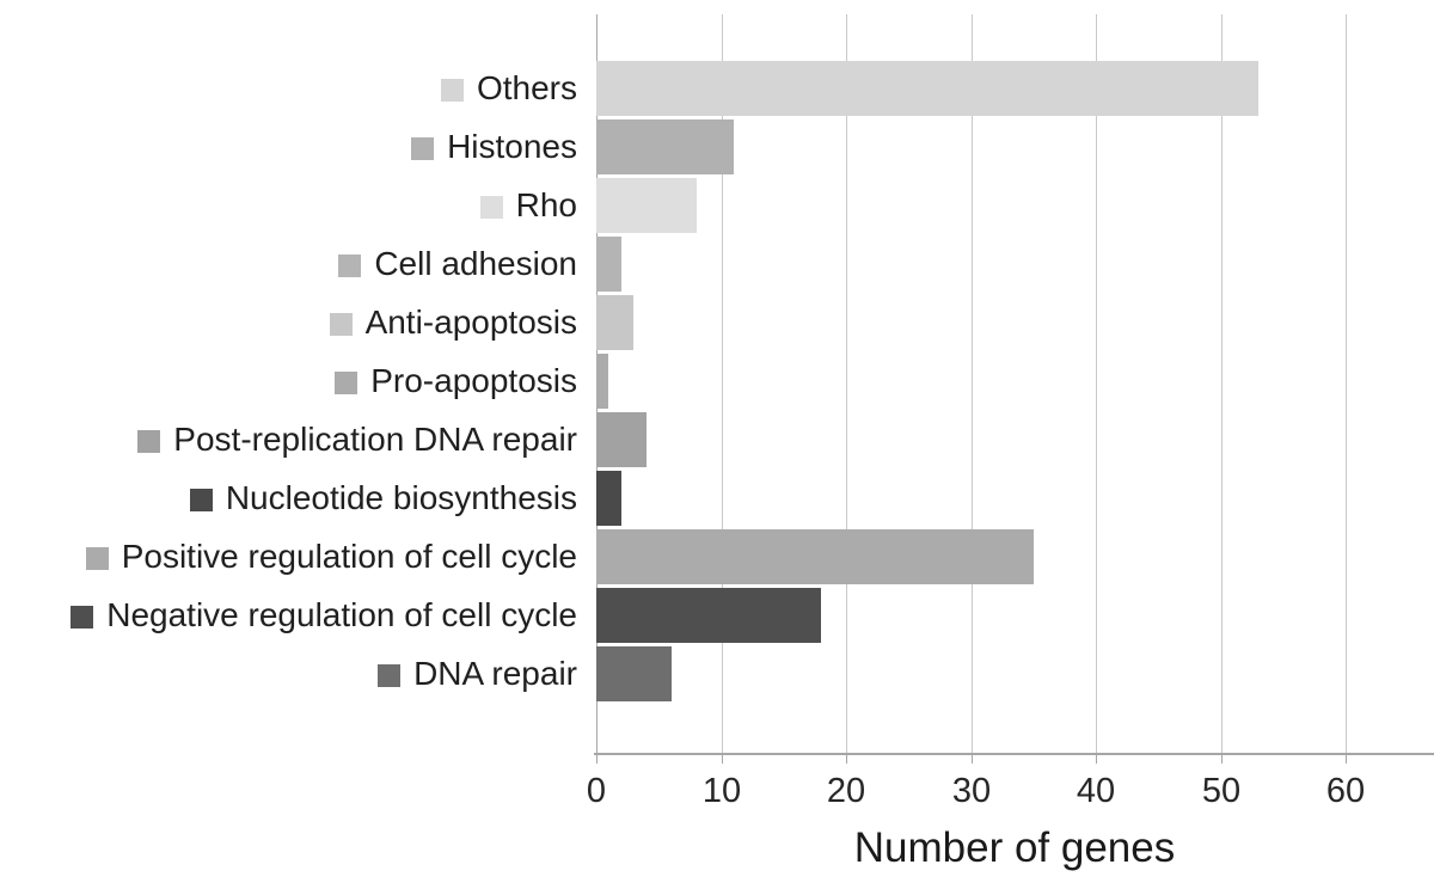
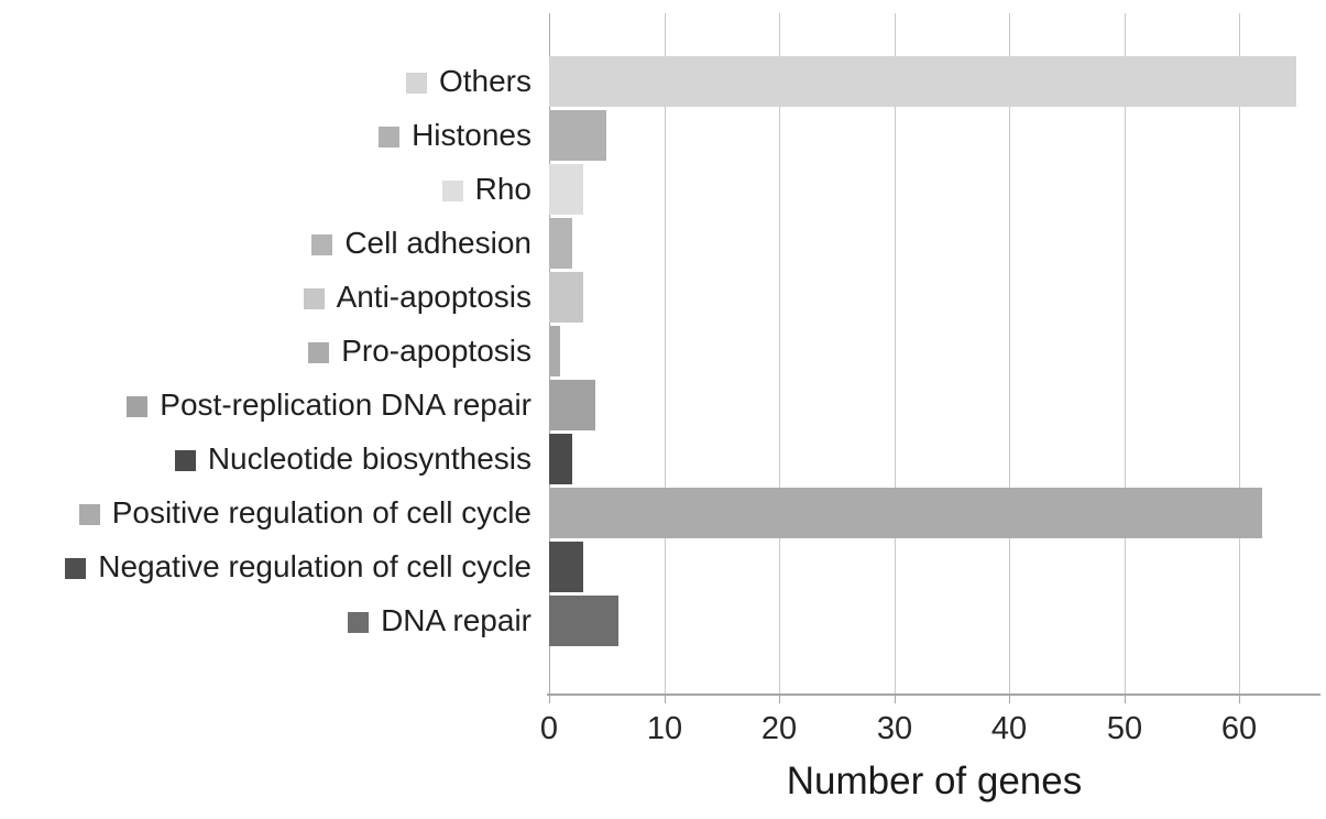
Others: 53 -> 65
Histones: 11 -> 5
Rho: 8 -> 3
Positive regulation of cell cycle: 35 -> 62
Negative regulation of cell cycle: 18 -> 3
